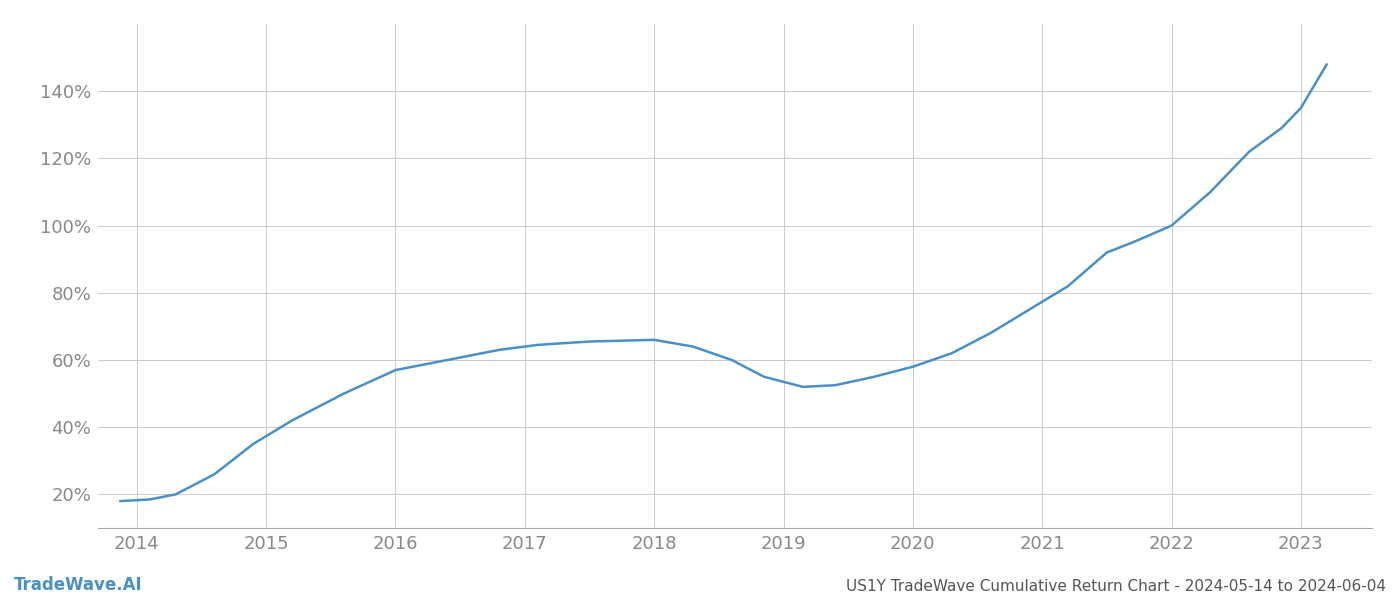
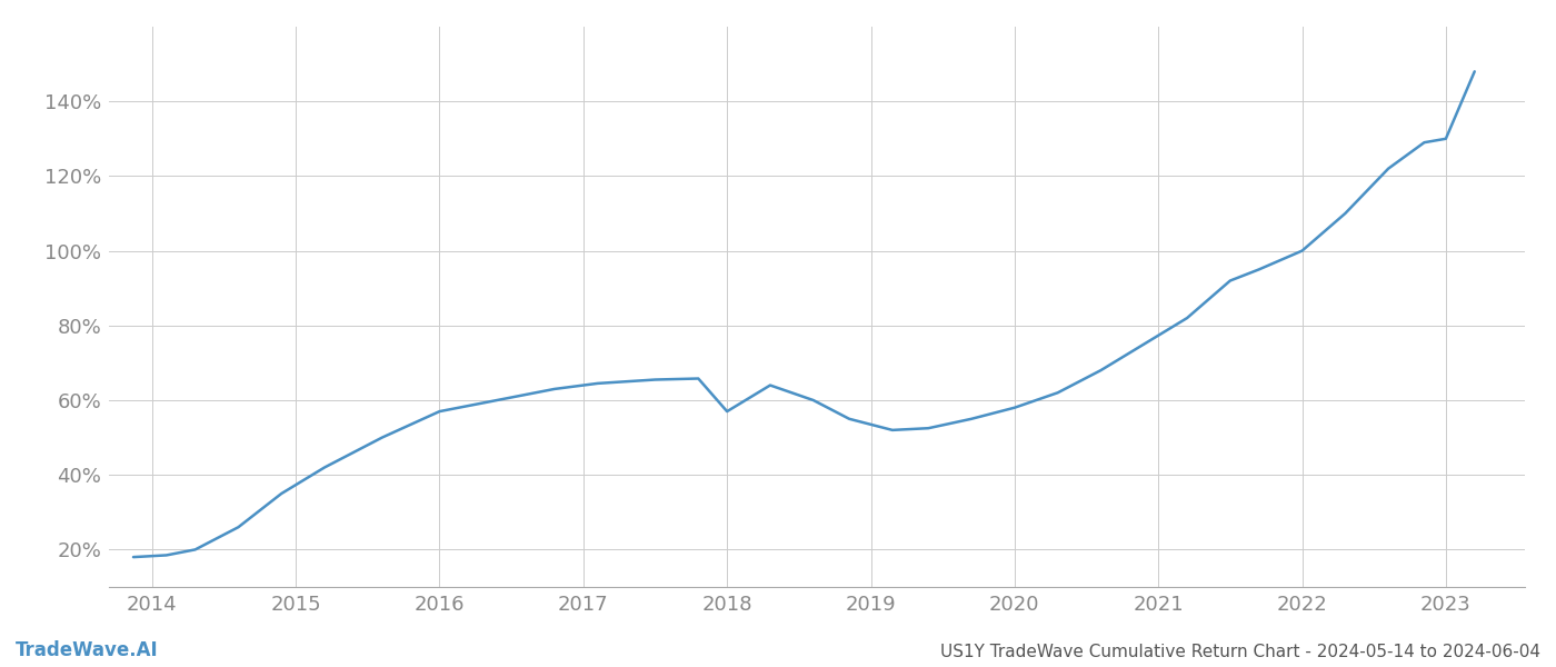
2018: 66.0% -> 57.0%
2023: 135.0% -> 130.0%
